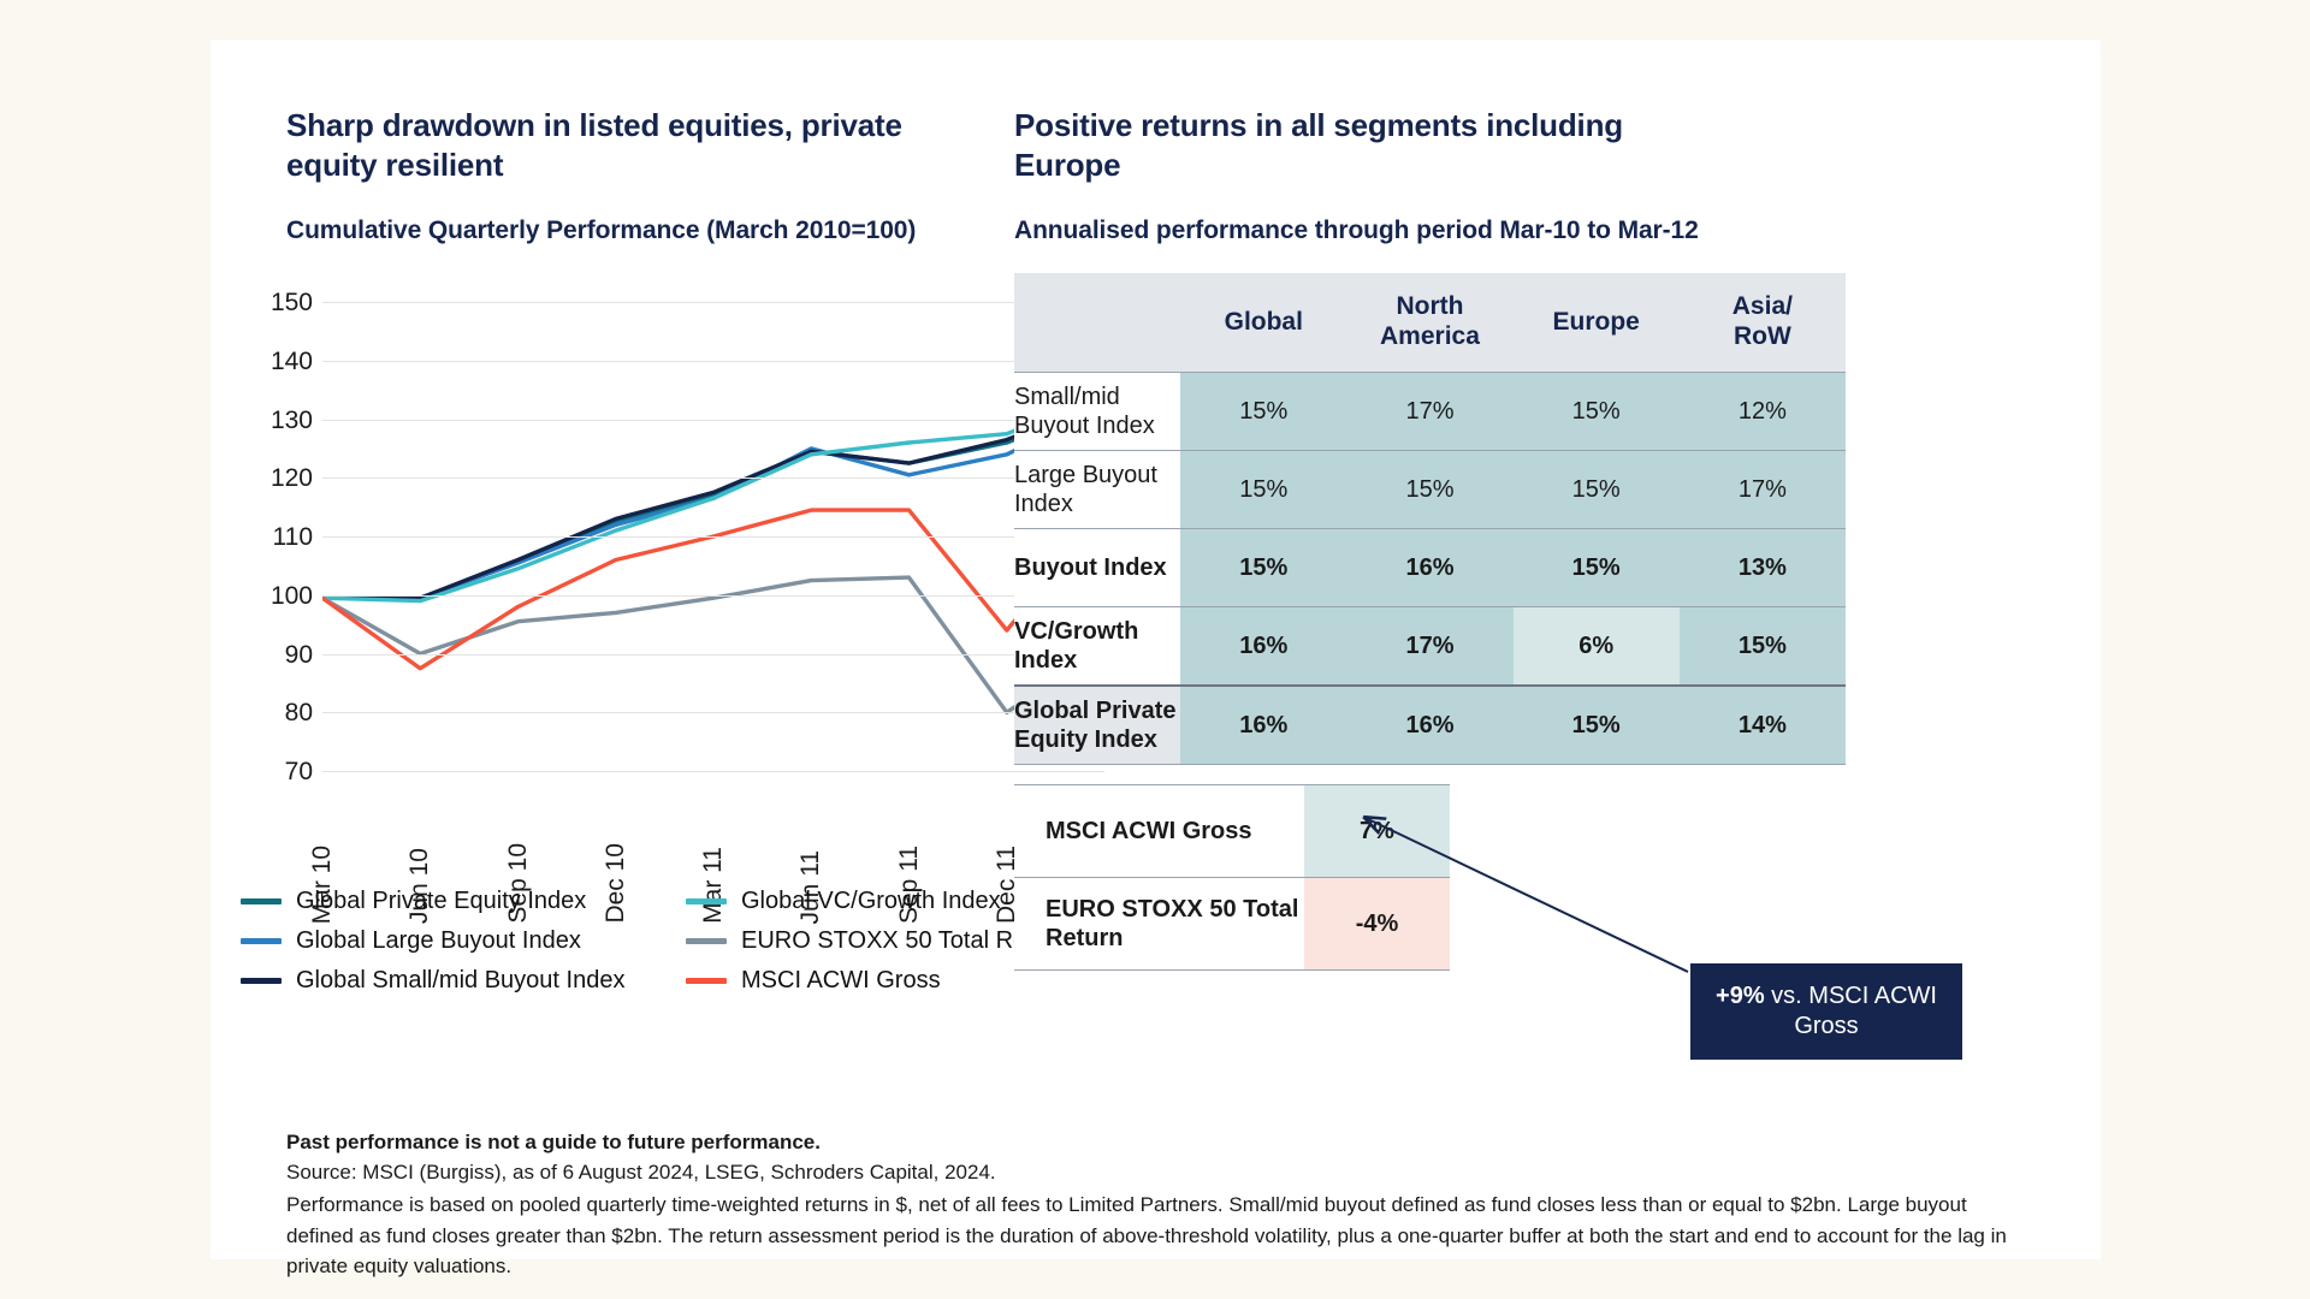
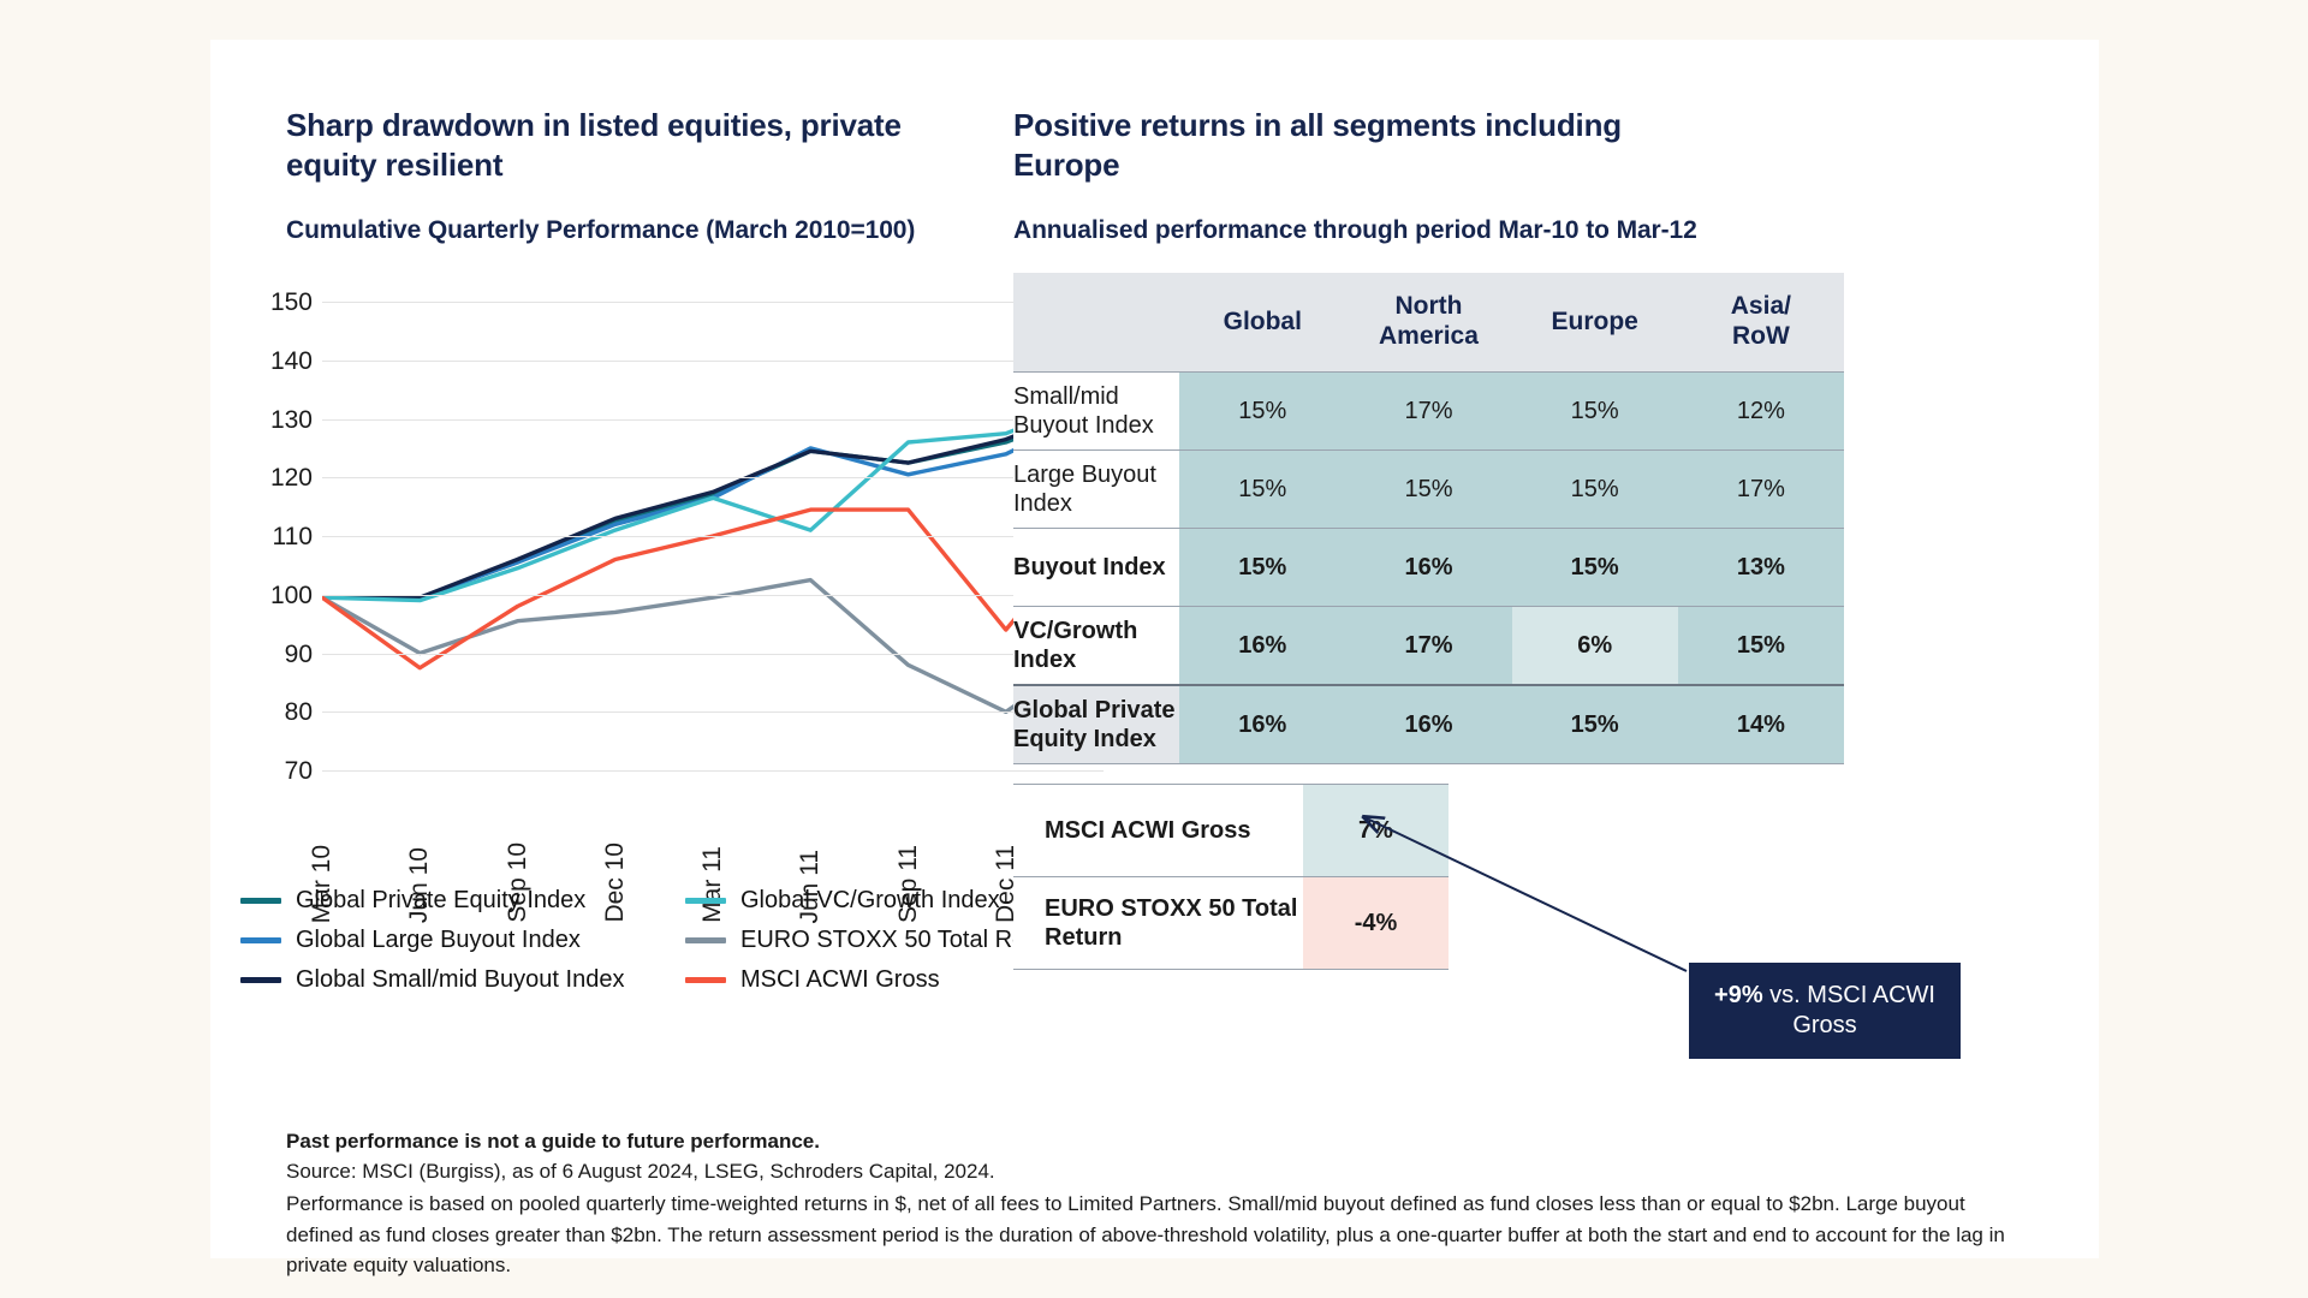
Global VC/Growth Index/Jun 11: 124 -> 111
EURO STOXX 50 Total Return/Sep 11: 103 -> 88
